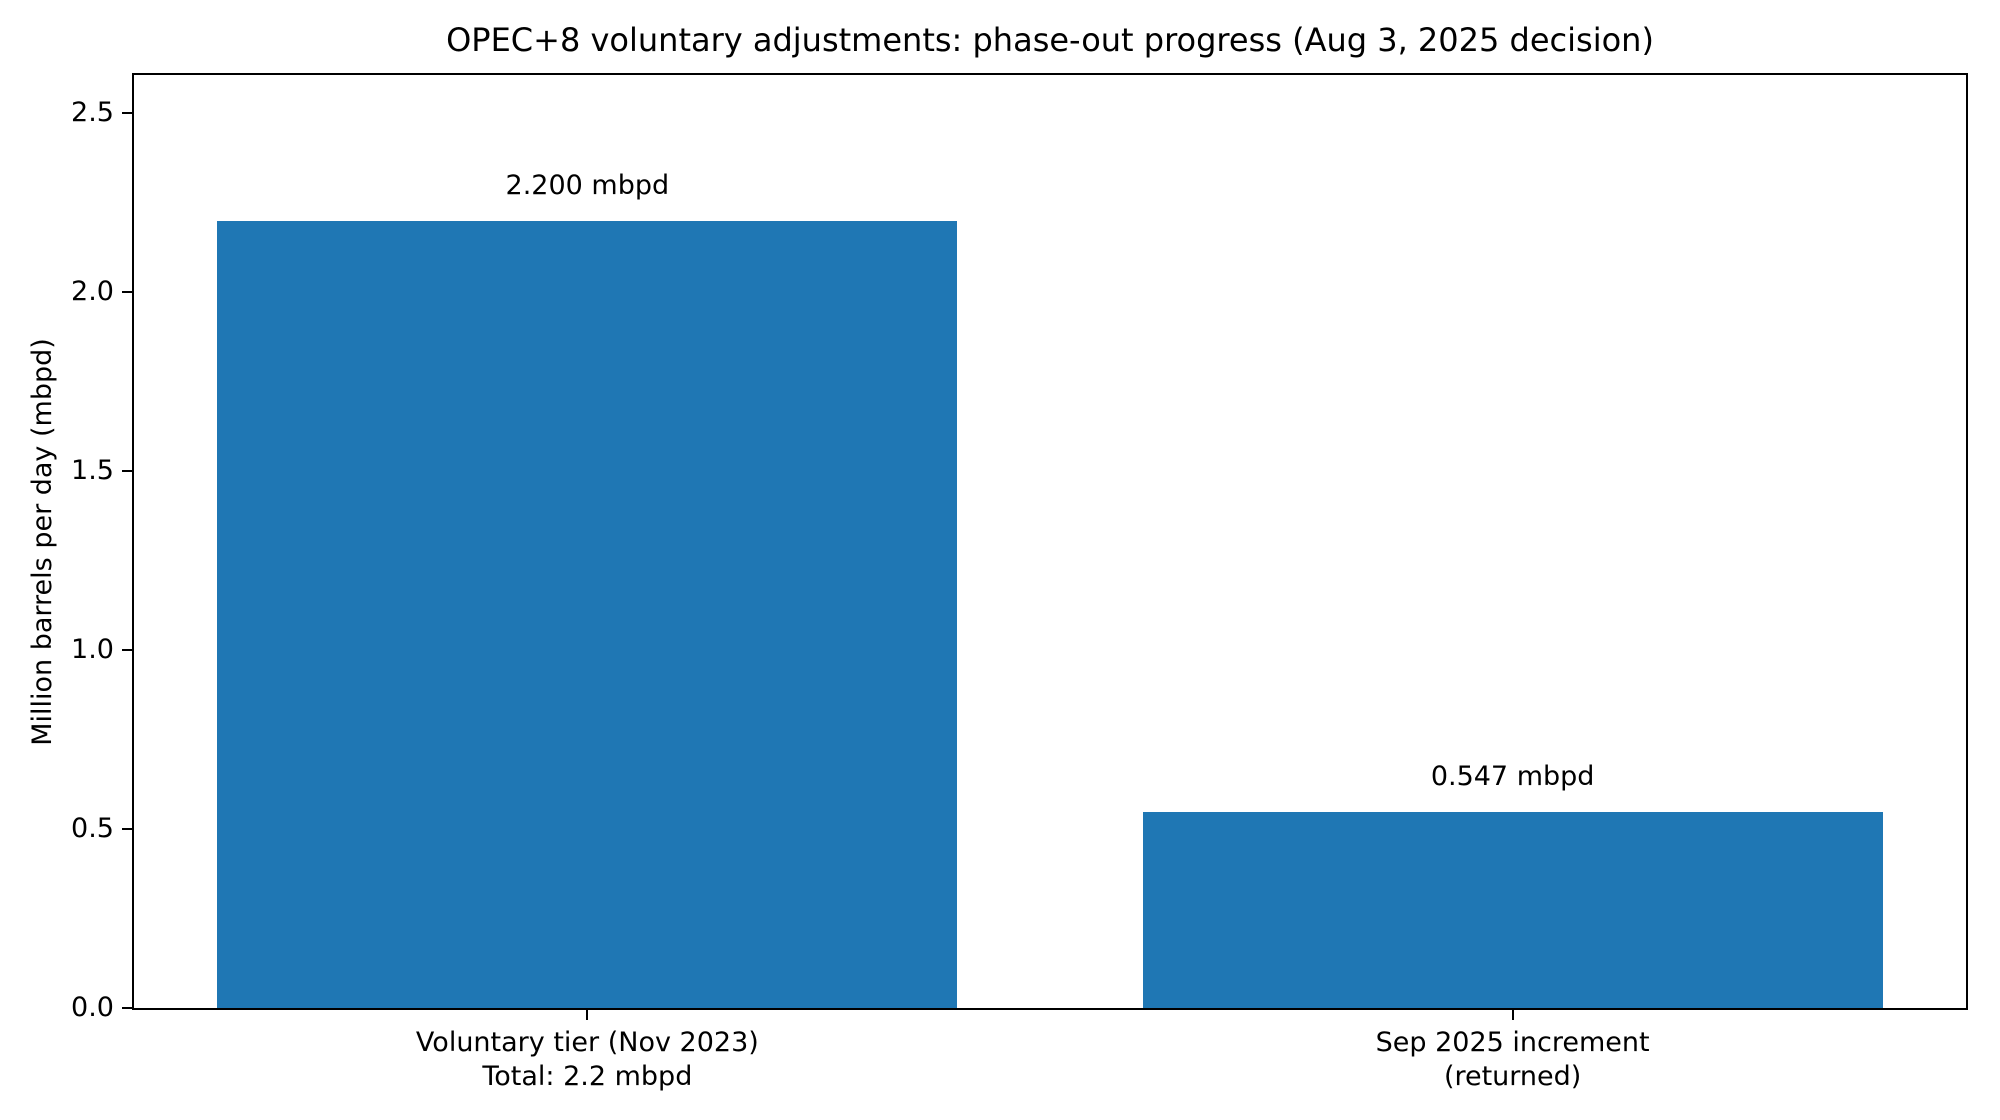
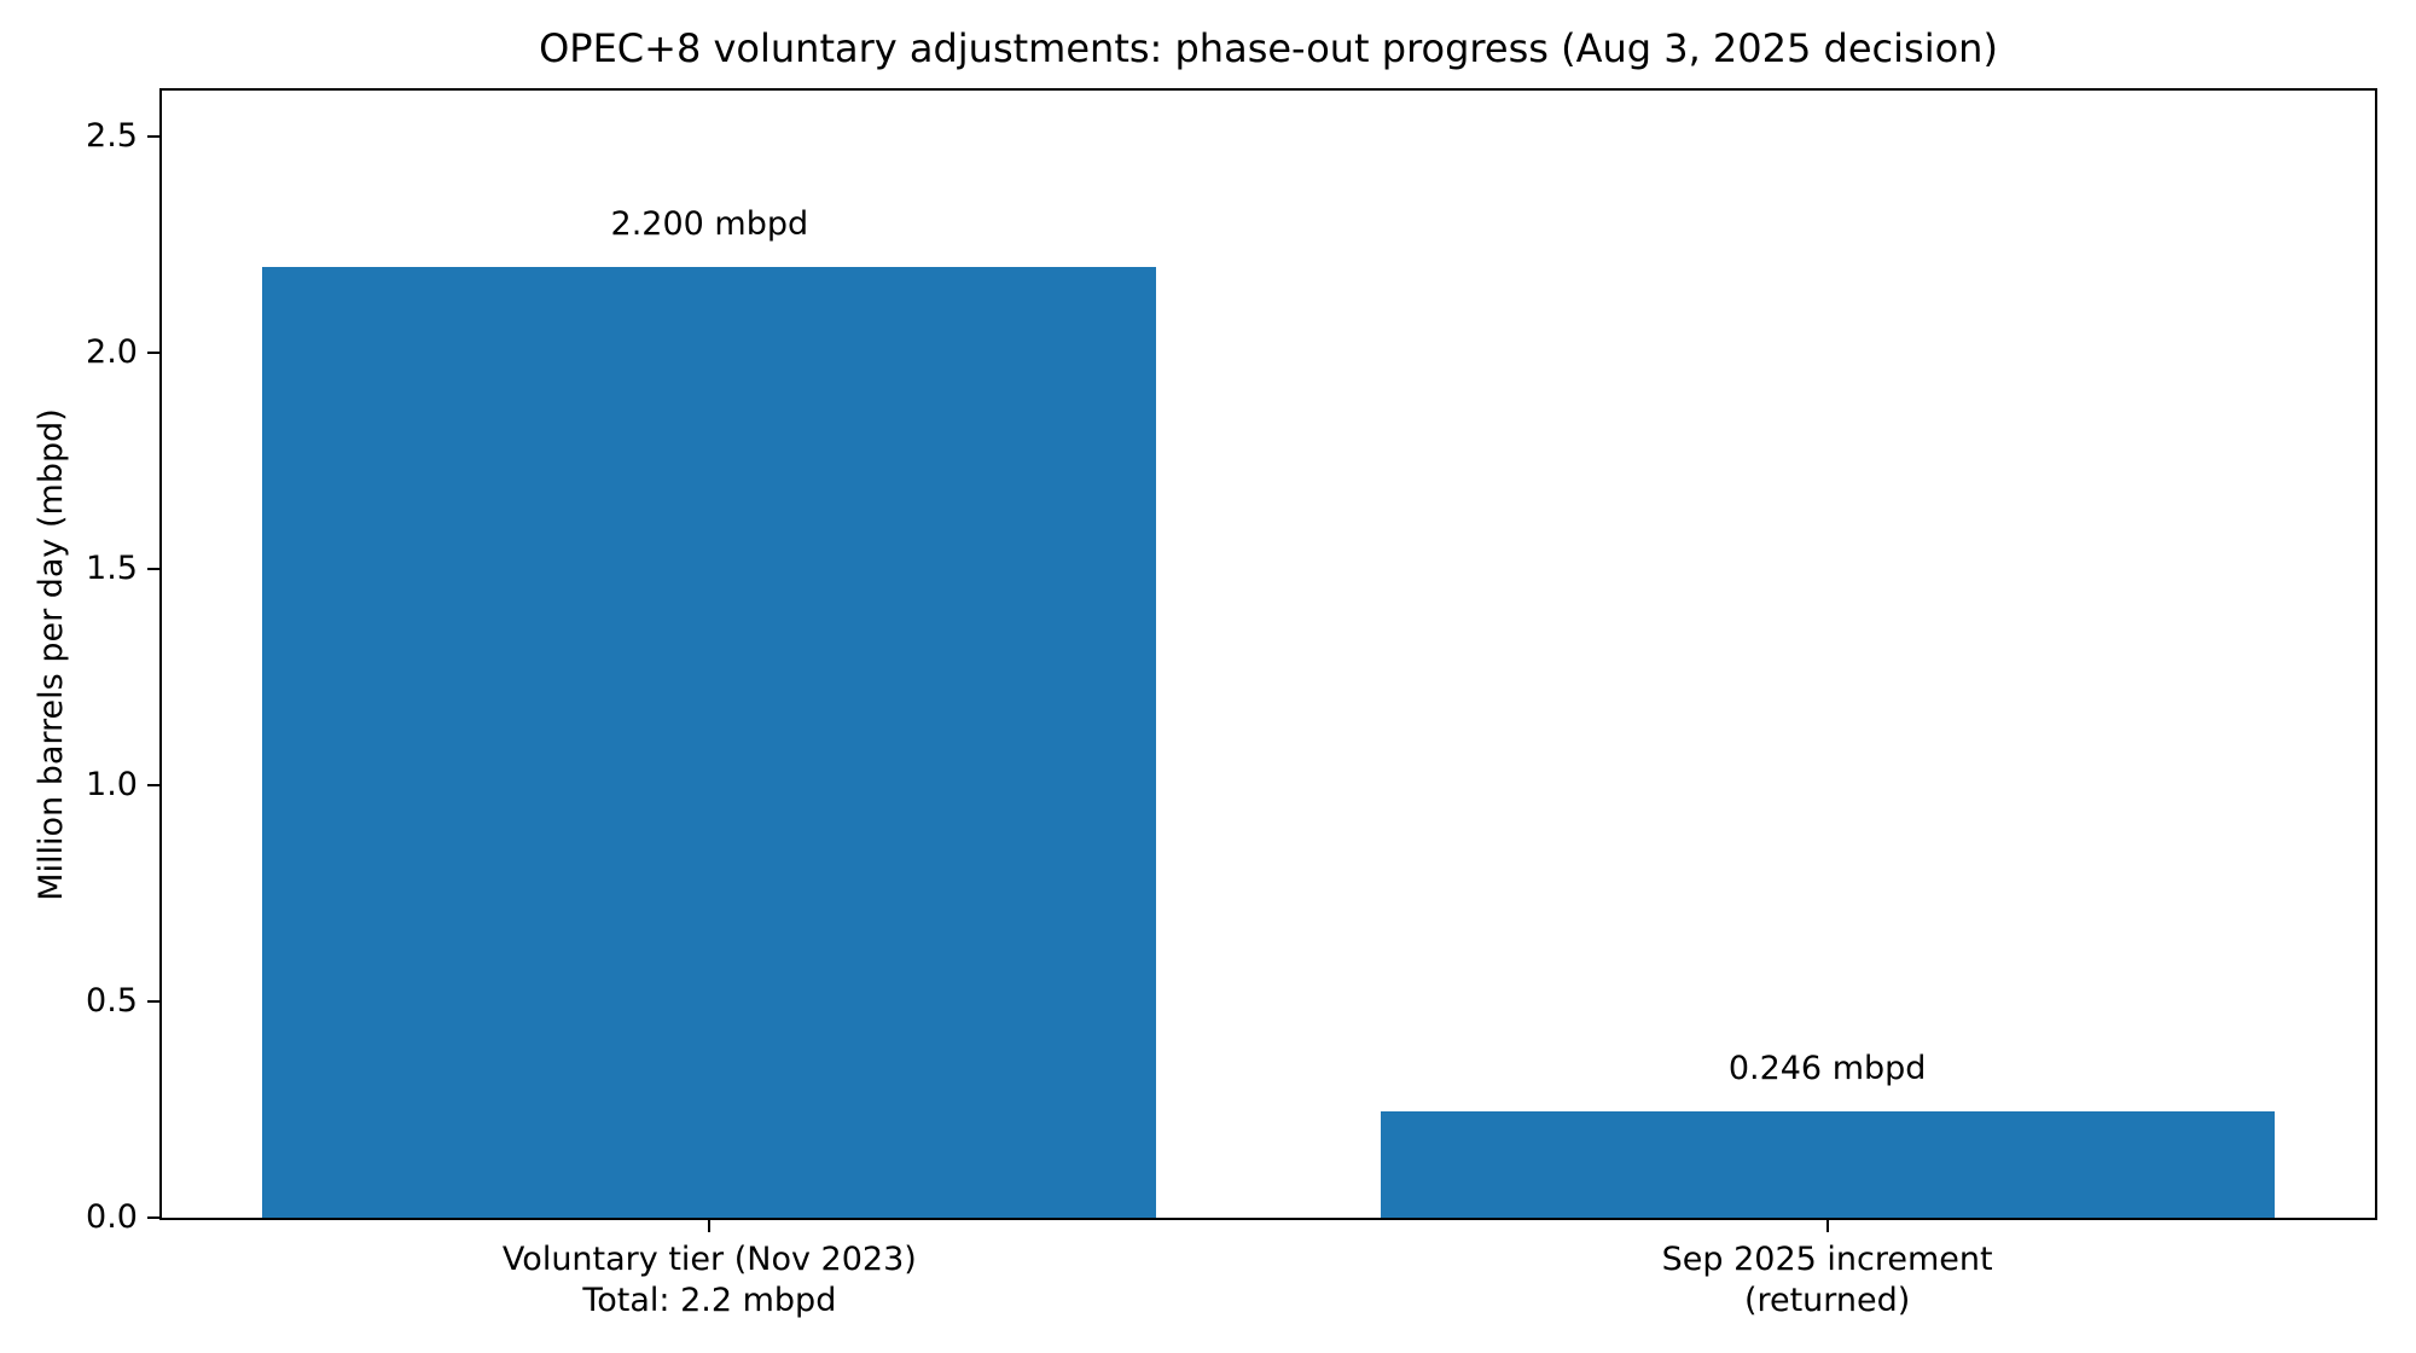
Sep 2025 increment (returned): 0.547 -> 0.246
